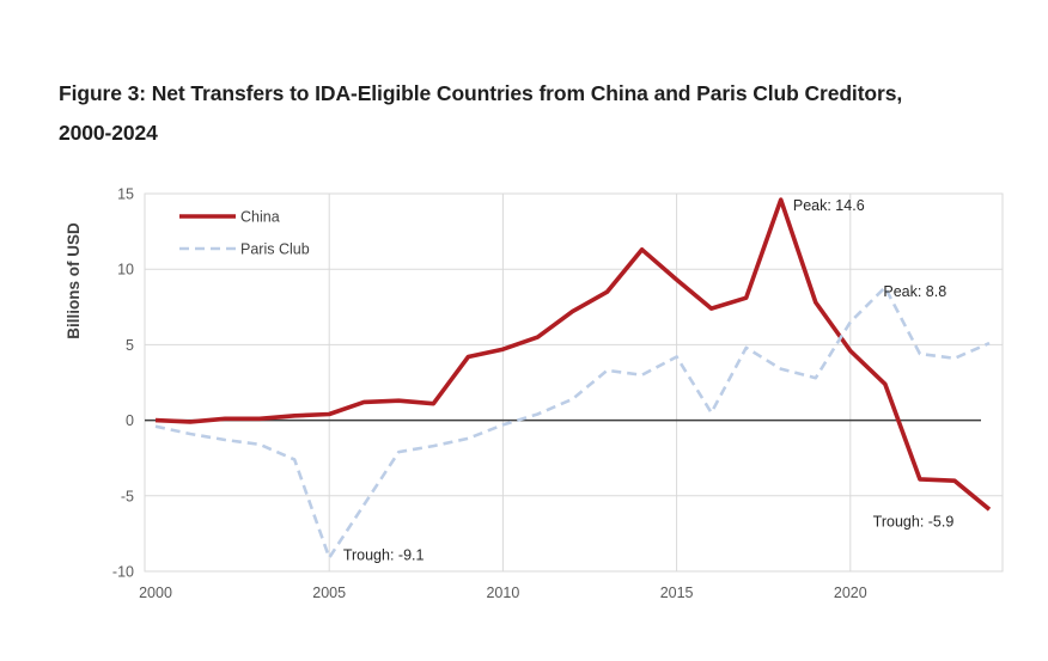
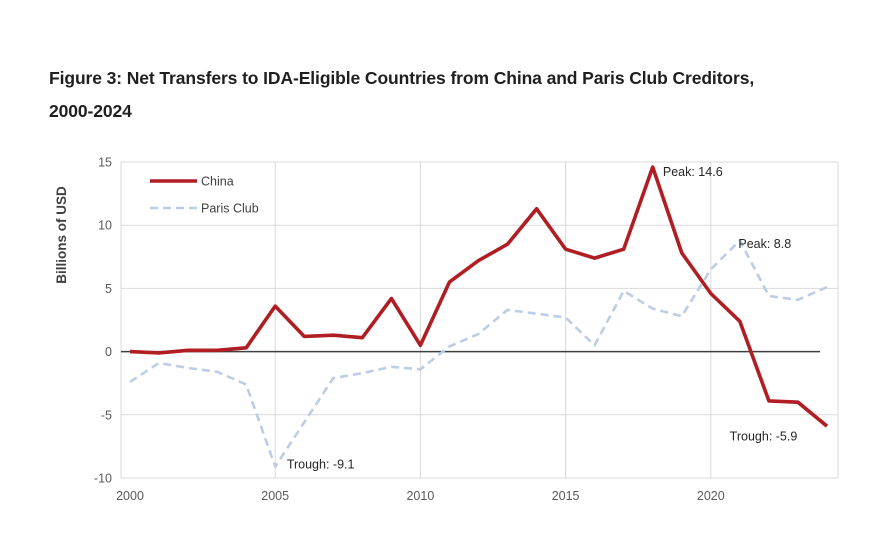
Paris Club/2000: -0.4 -> -2.4
China/2005: 0.4 -> 3.6
China/2010: 4.7 -> 0.5
Paris Club/2010: -0.3 -> -1.4
China/2015: 9.3 -> 8.1
Paris Club/2015: 4.2 -> 2.7
